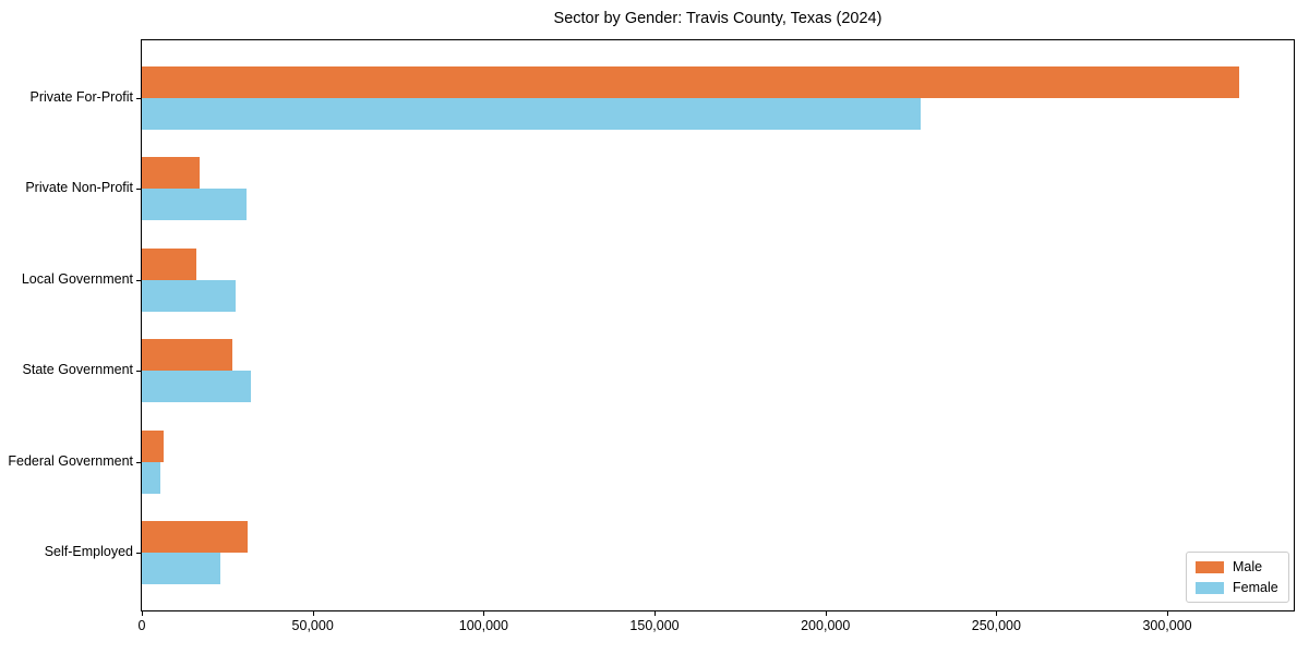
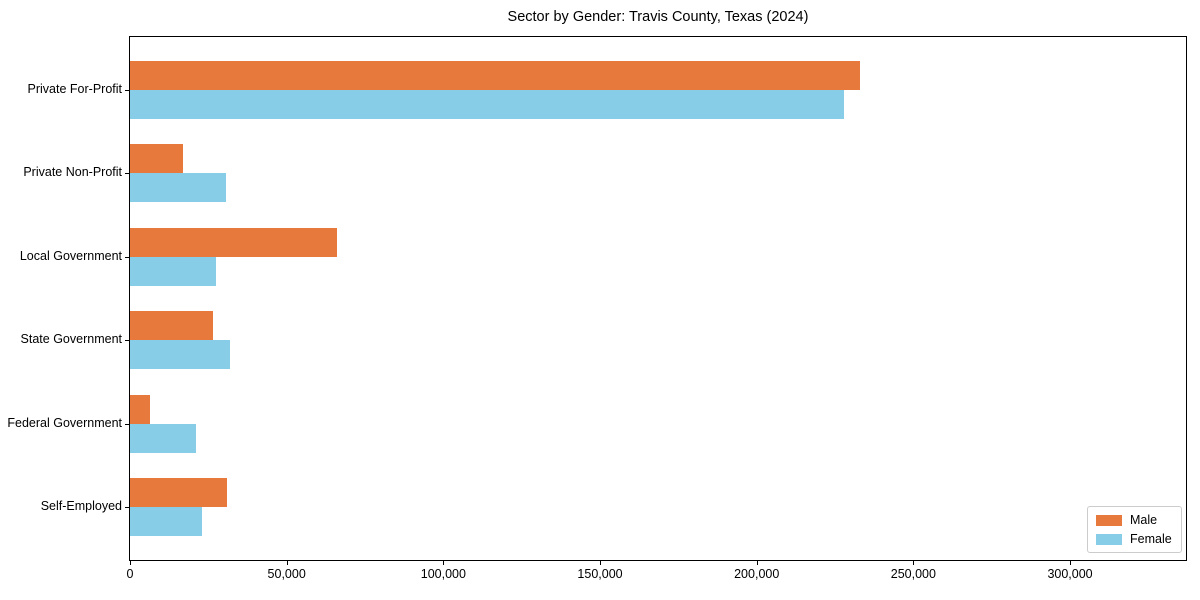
Male/Private For-Profit: 321000 -> 233000
Male/Local Government: 16000 -> 66000
Female/Federal Government: 6000 -> 21000
